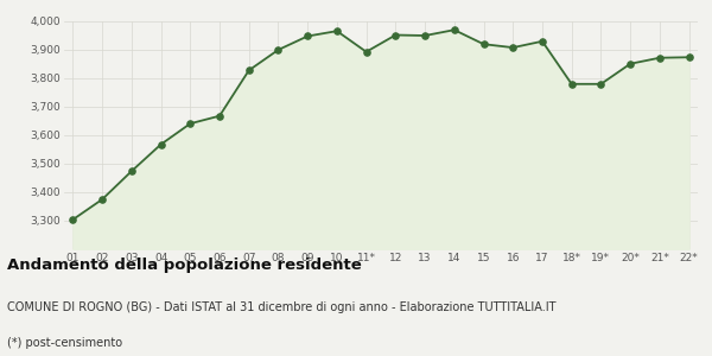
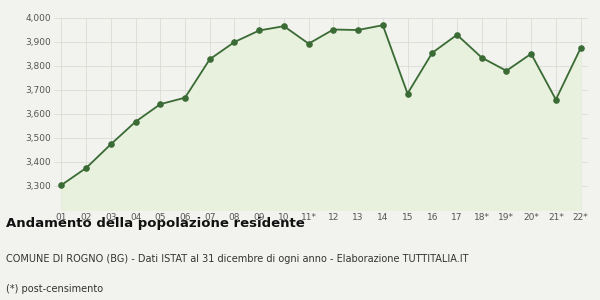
15: 3,920 -> 3,685
16: 3,908 -> 3,855
18*: 3,780 -> 3,835
21*: 3,872 -> 3,660
